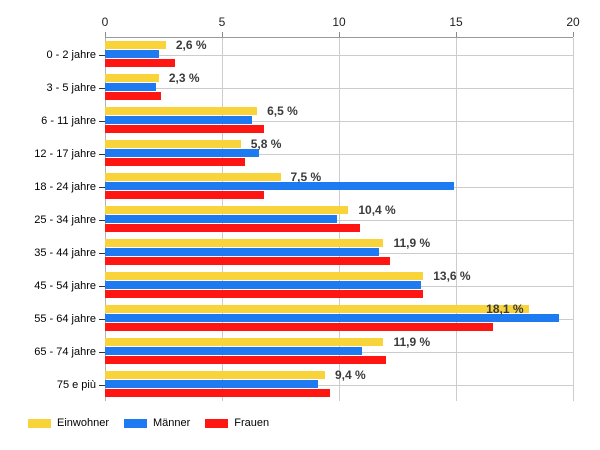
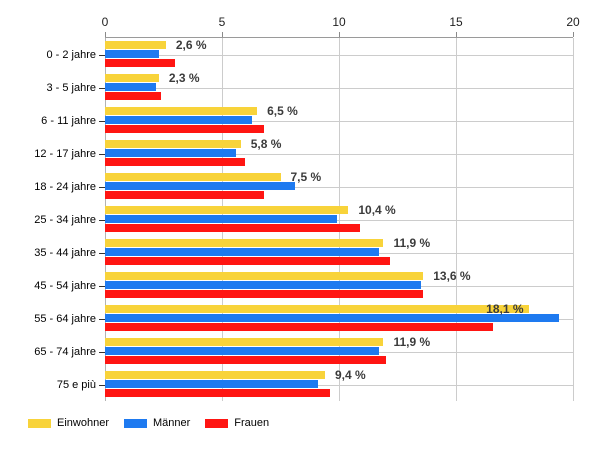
Männer/12 - 17 jahre: 6.6 -> 5.6
Männer/18 - 24 jahre: 14.9 -> 8.1
Männer/65 - 74 jahre: 11.0 -> 11.7
